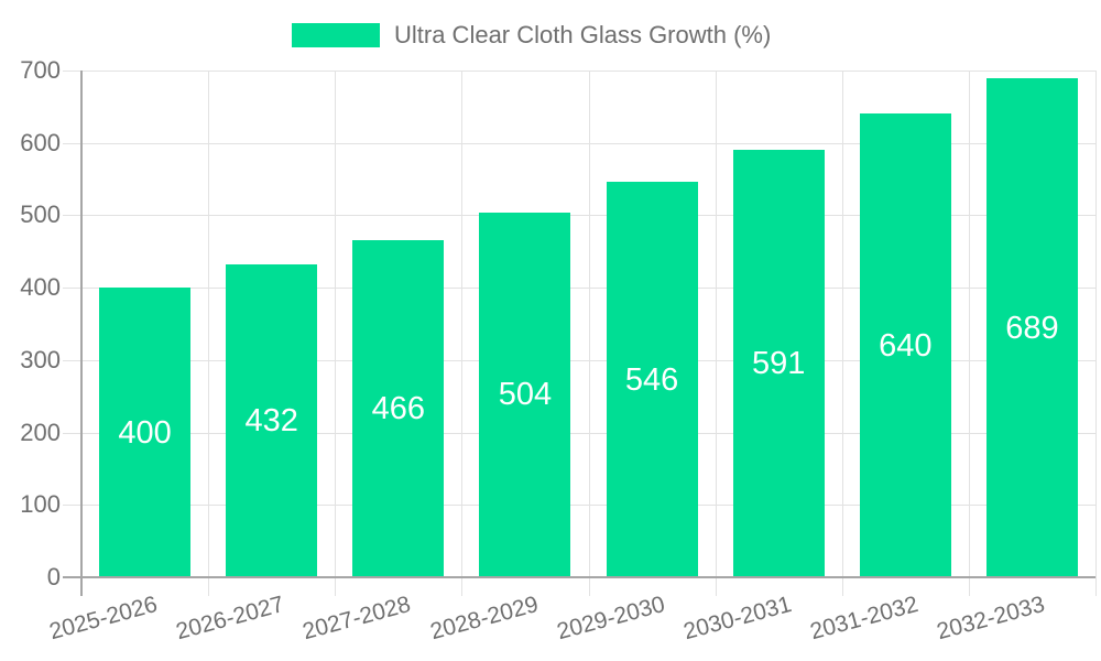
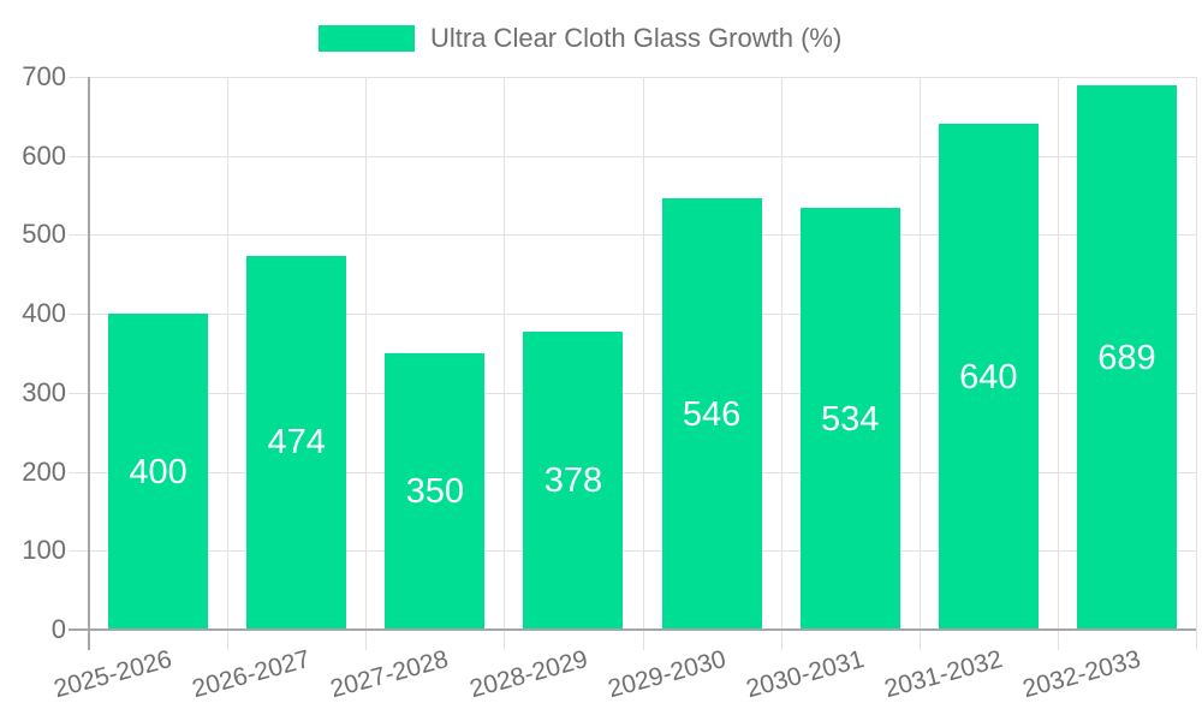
2026-2027: 432 -> 474
2027-2028: 466 -> 350
2028-2029: 504 -> 378
2030-2031: 591 -> 534
